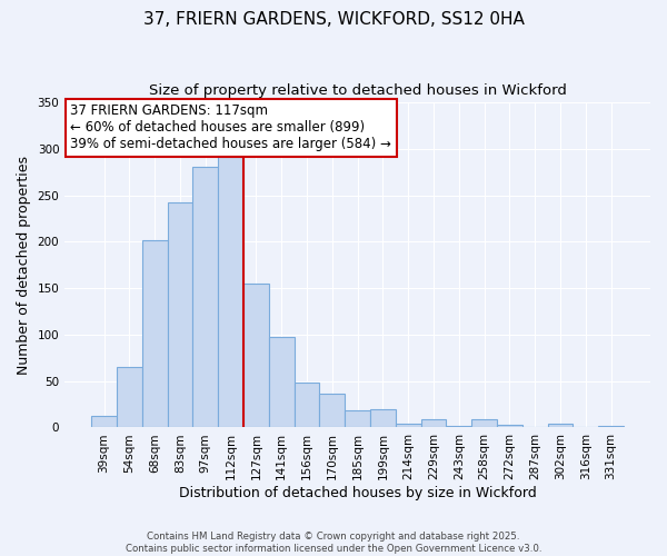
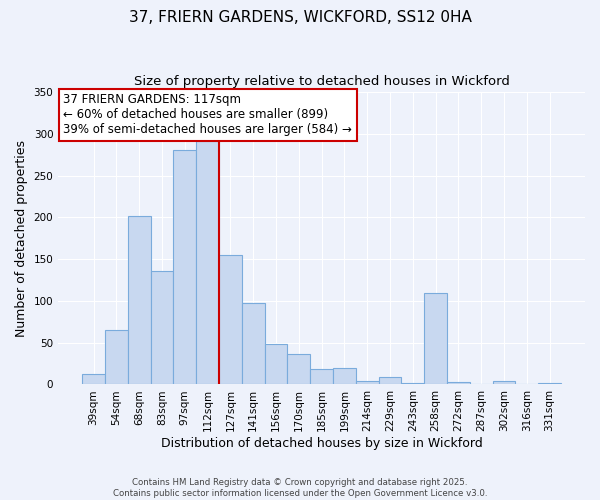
83sqm: 242 -> 136
258sqm: 9 -> 110
